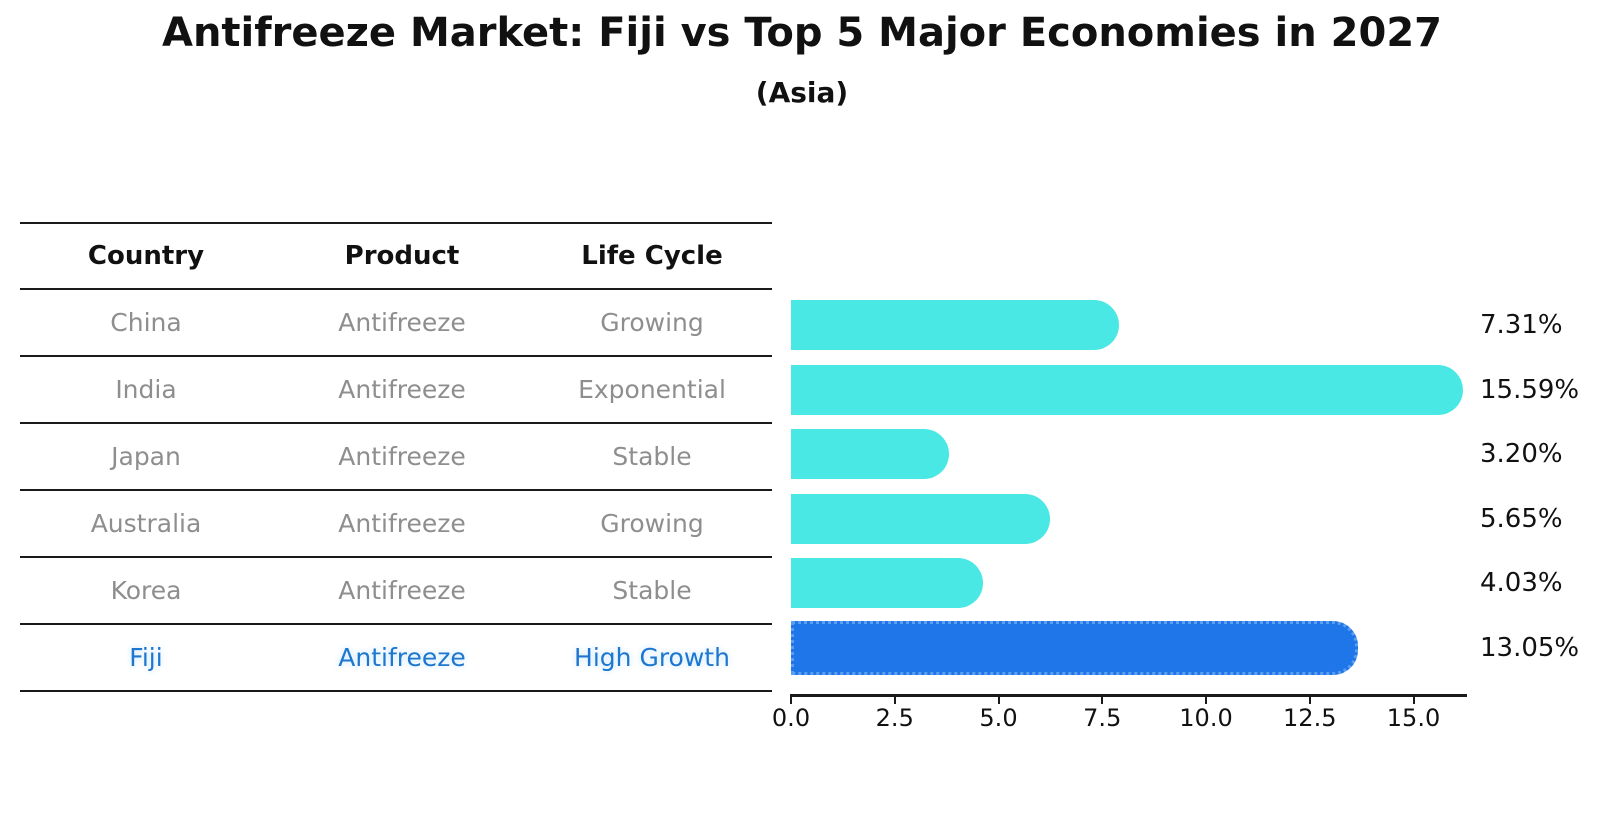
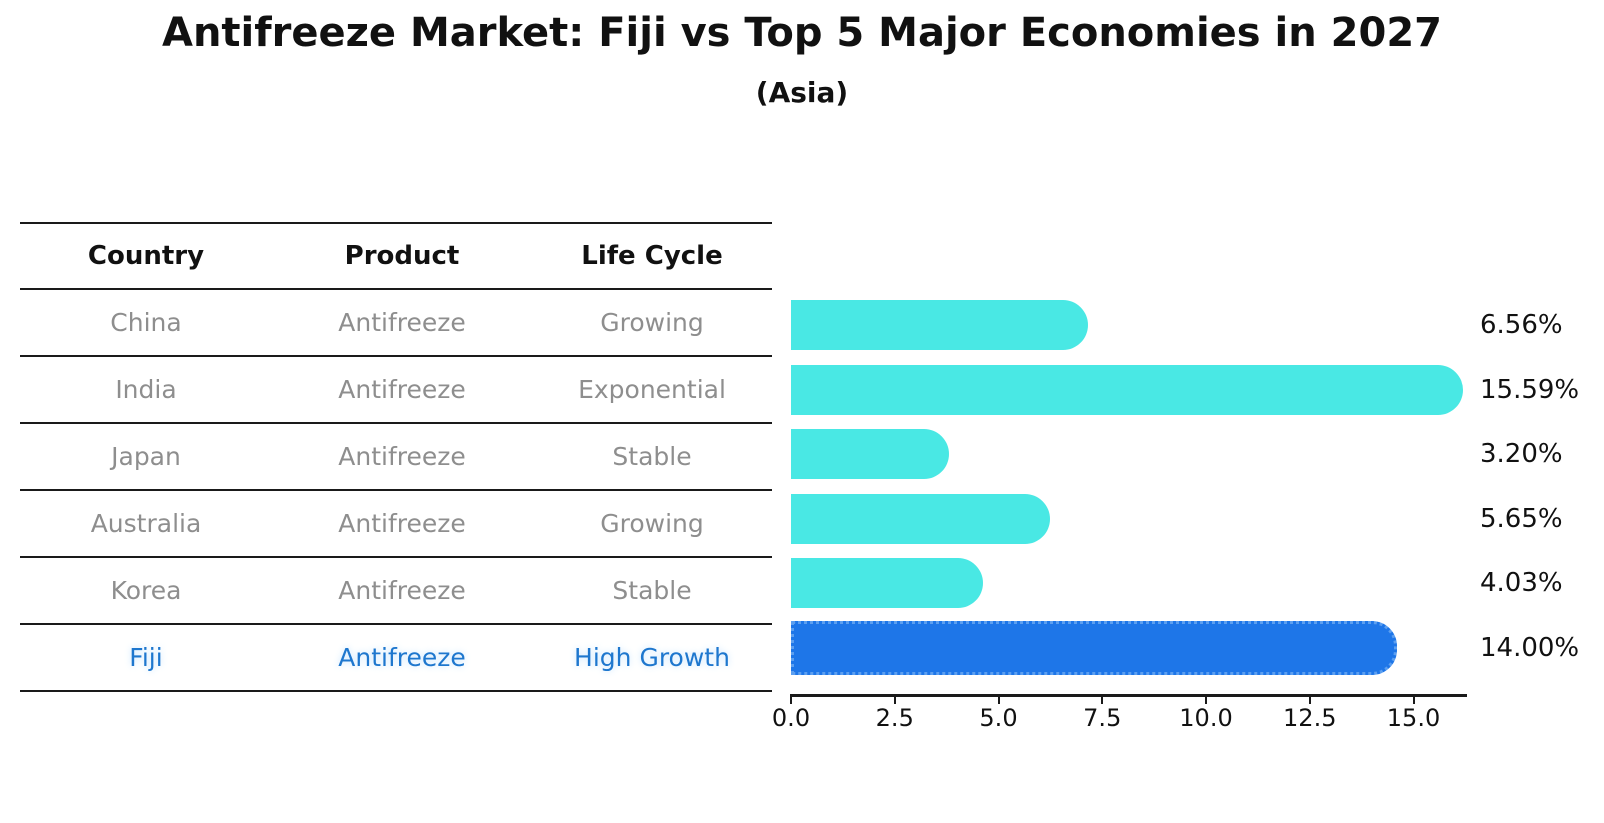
China: 7.31% -> 6.56%
Fiji: 13.05% -> 14.00%
